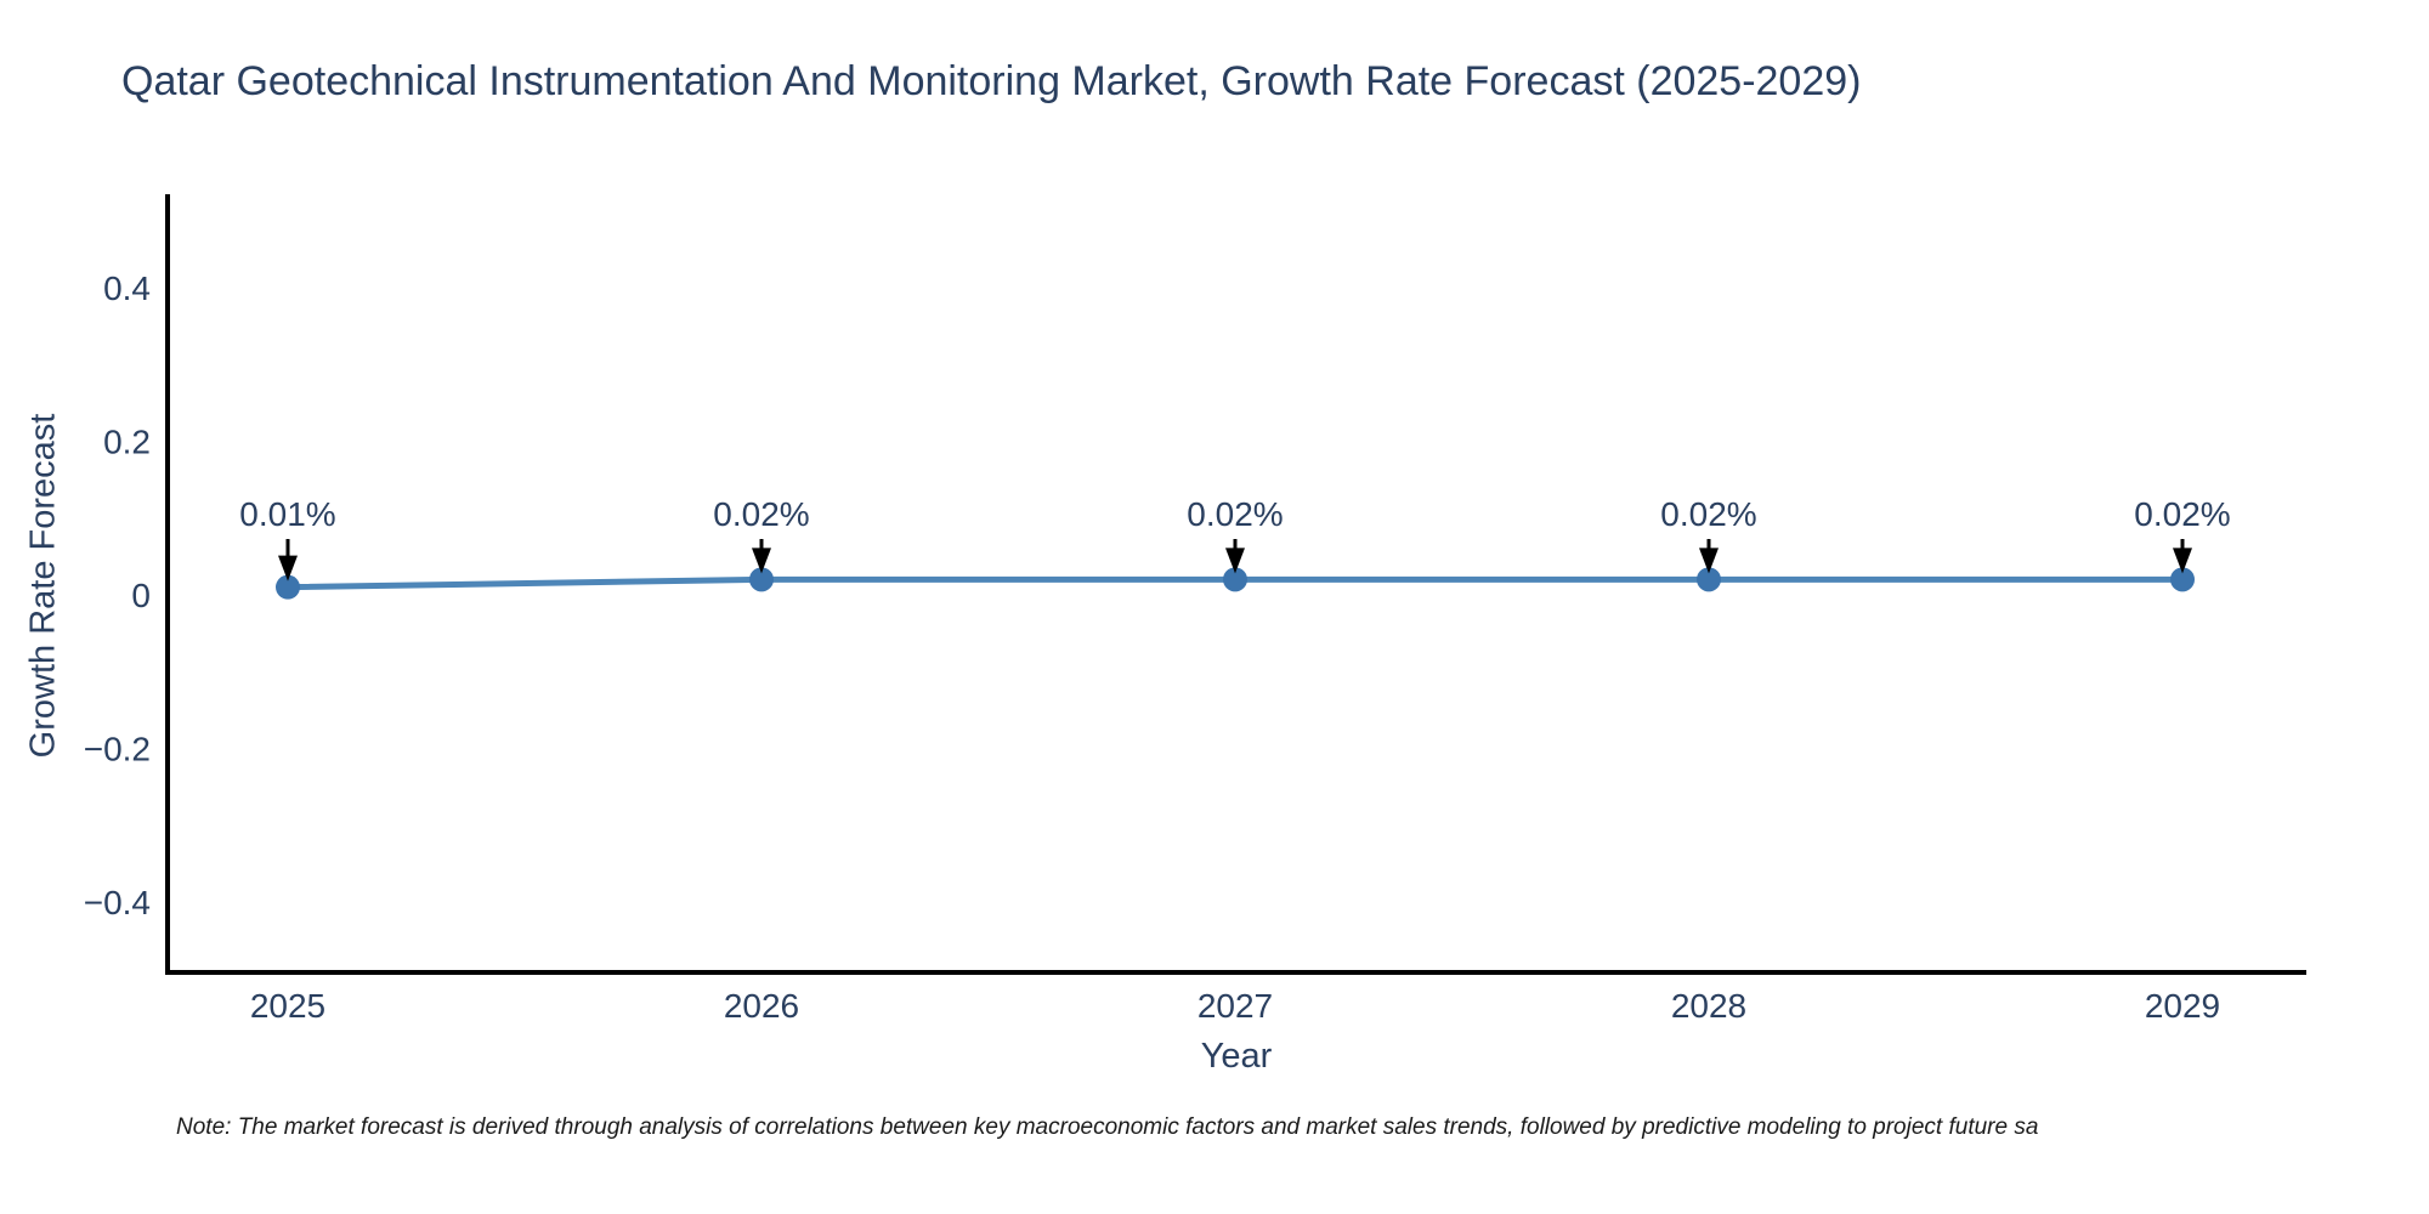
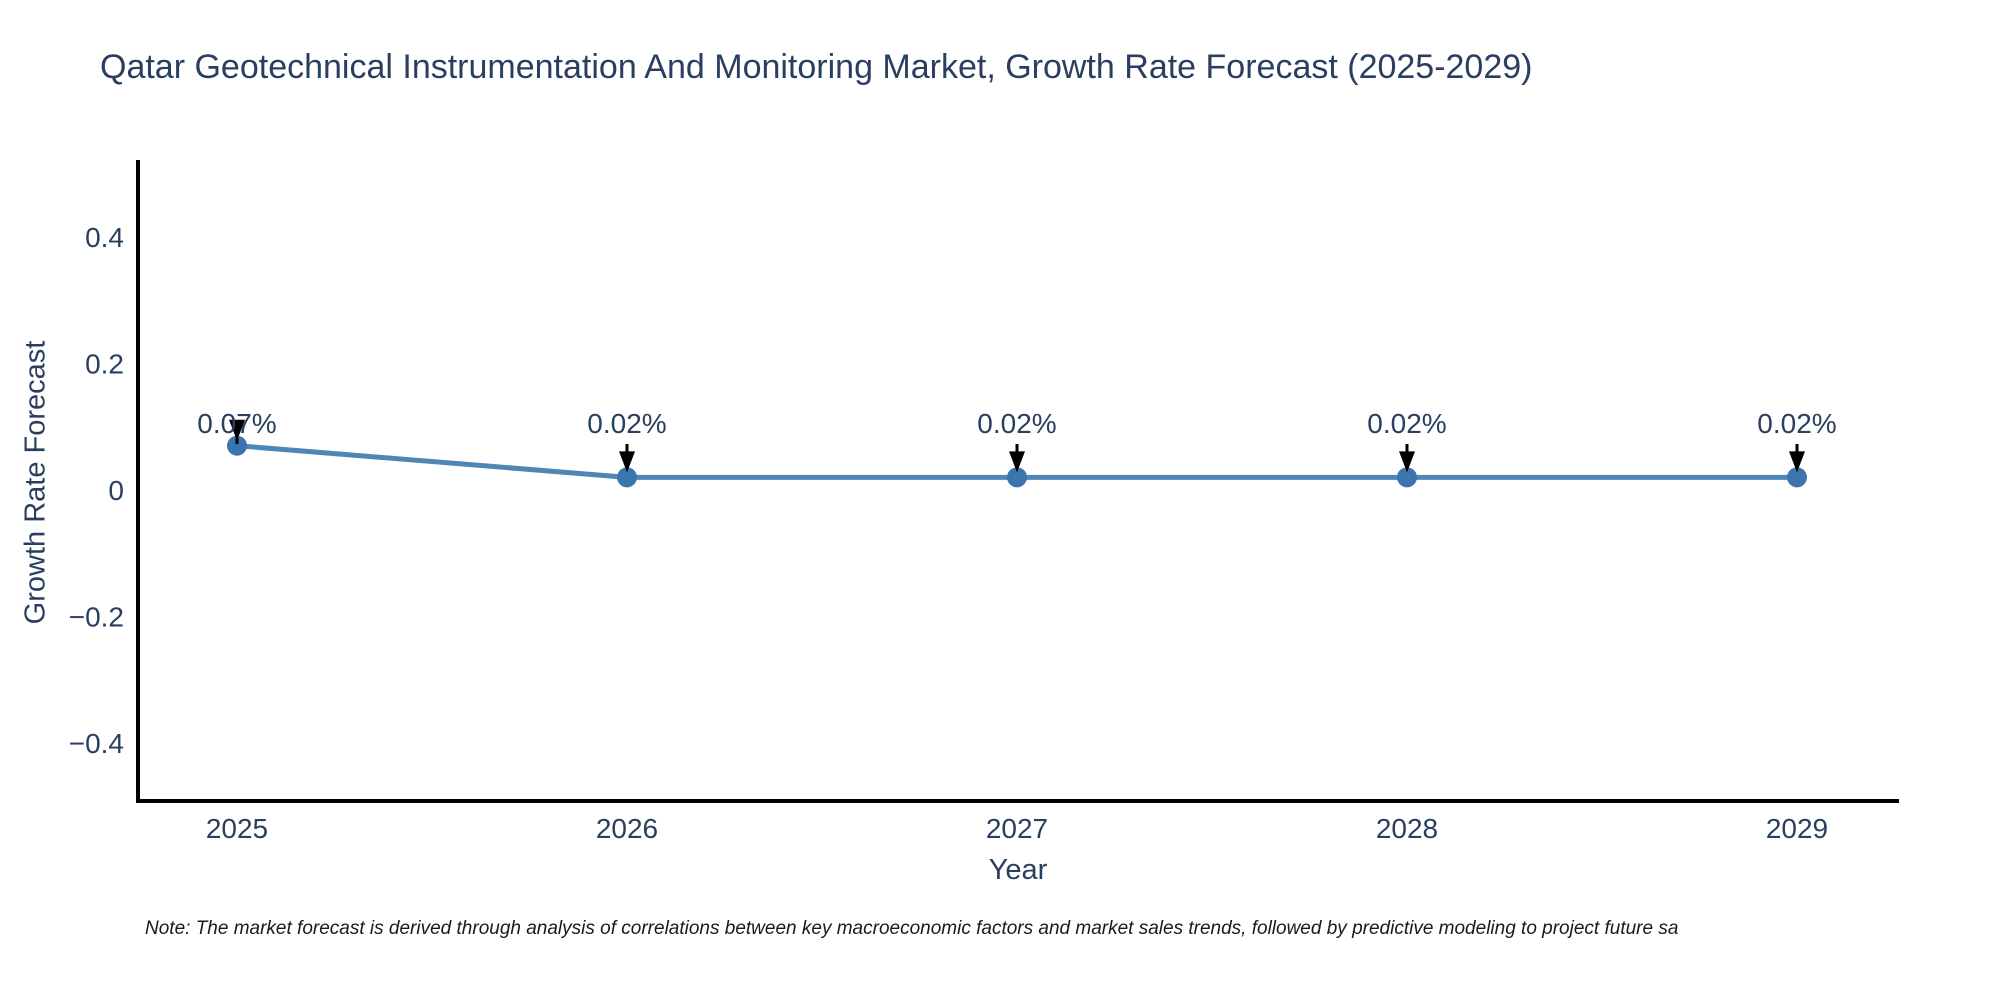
2025: 0.01% -> 0.07%
